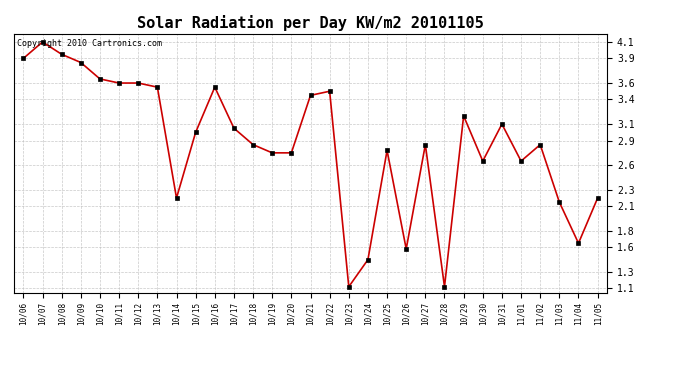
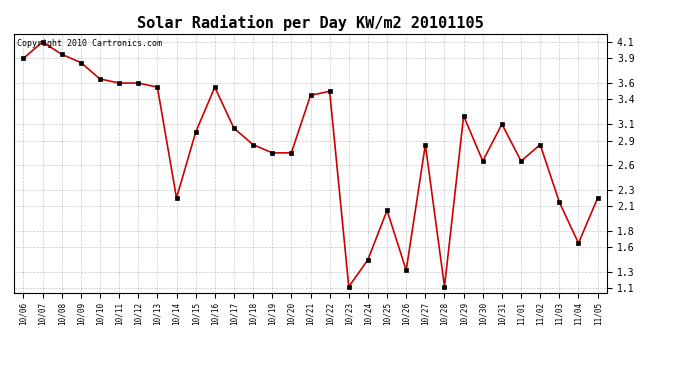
10/25: 2.78 -> 2.05
10/26: 1.58 -> 1.32
